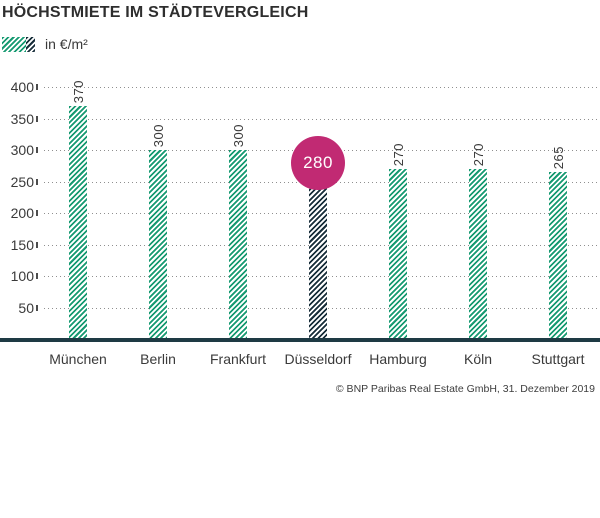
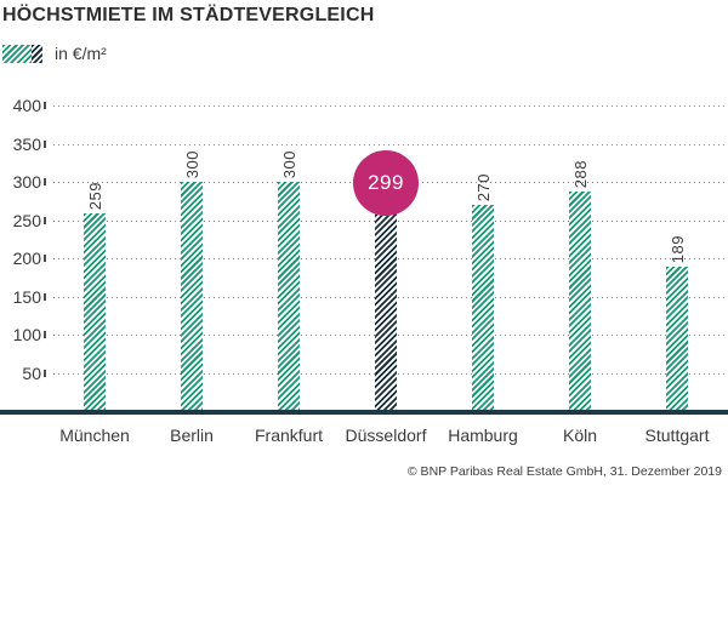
München: 370 -> 259
Düsseldorf: 280 -> 299
Köln: 270 -> 288
Stuttgart: 265 -> 189
